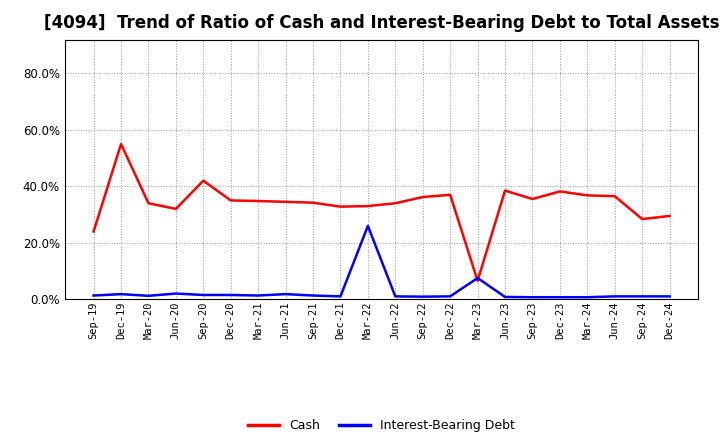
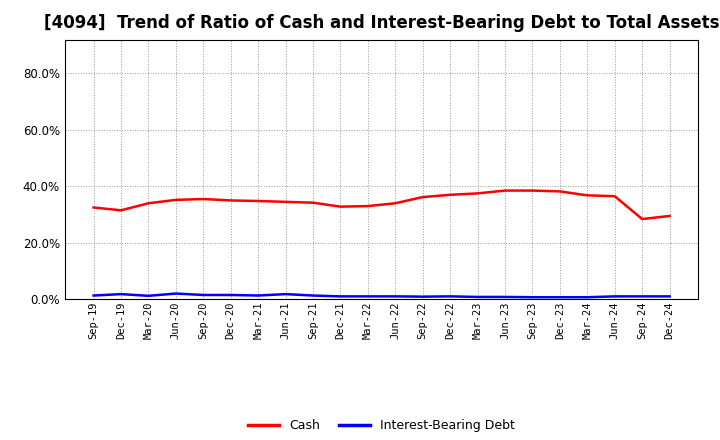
Cash/Sep-19: 24.0% -> 32.5%
Cash/Dec-19: 55.0% -> 31.5%
Cash/Jun-20: 32.0% -> 35.2%
Cash/Sep-20: 42.0% -> 35.5%
Interest-Bearing Debt/Mar-22: 26.0% -> 1.0%
Cash/Mar-23: 6.5% -> 37.5%
Interest-Bearing Debt/Mar-23: 7.5% -> 0.8%
Cash/Sep-23: 35.5% -> 38.5%
